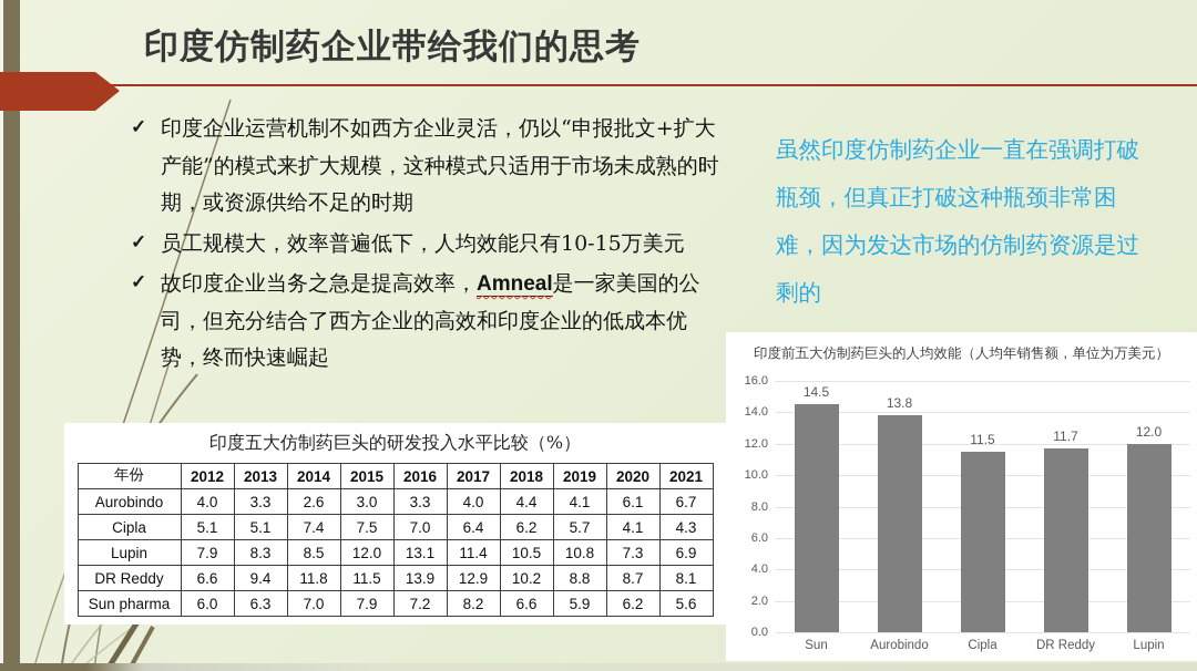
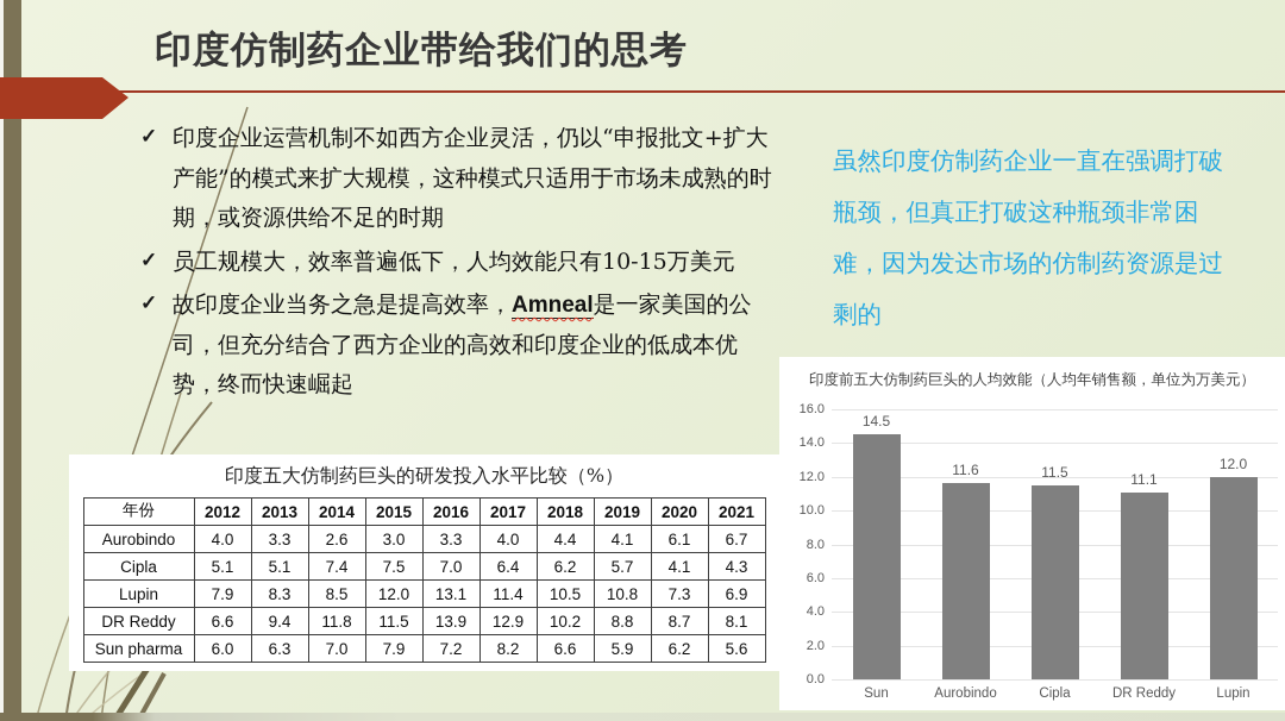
Aurobindo: 13.8 -> 11.6
DR Reddy: 11.7 -> 11.1
